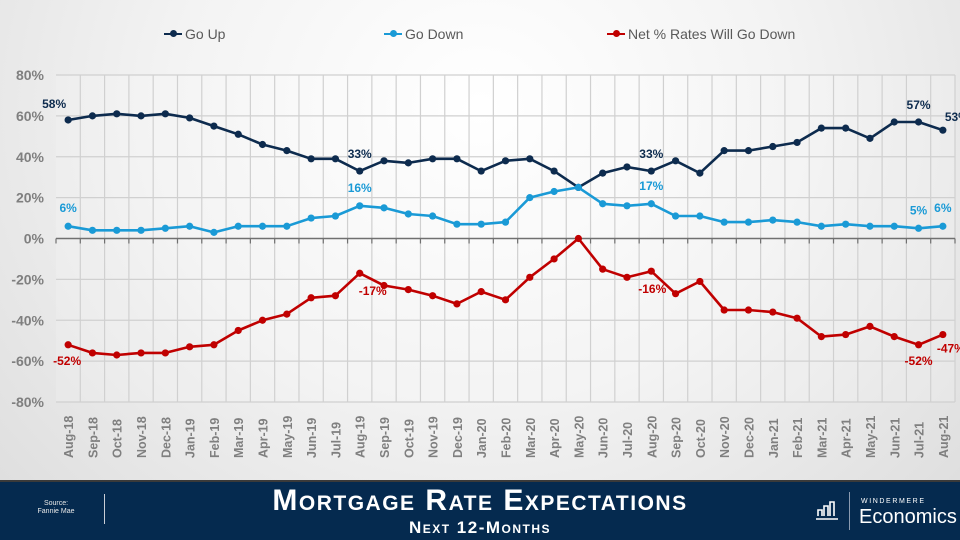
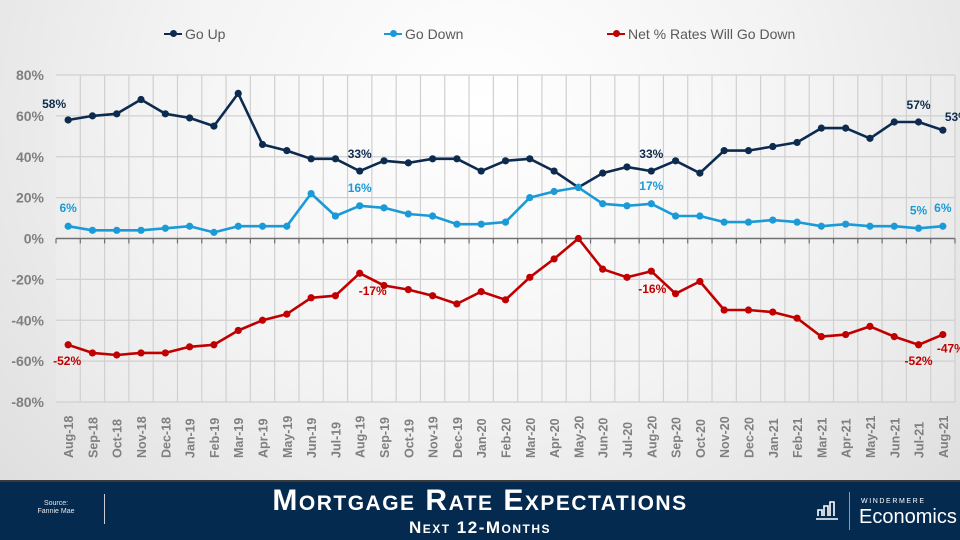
Go Up/Nov-18: 60% -> 68%
Go Up/Mar-19: 51% -> 71%
Go Down/Jun-19: 10% -> 22%
